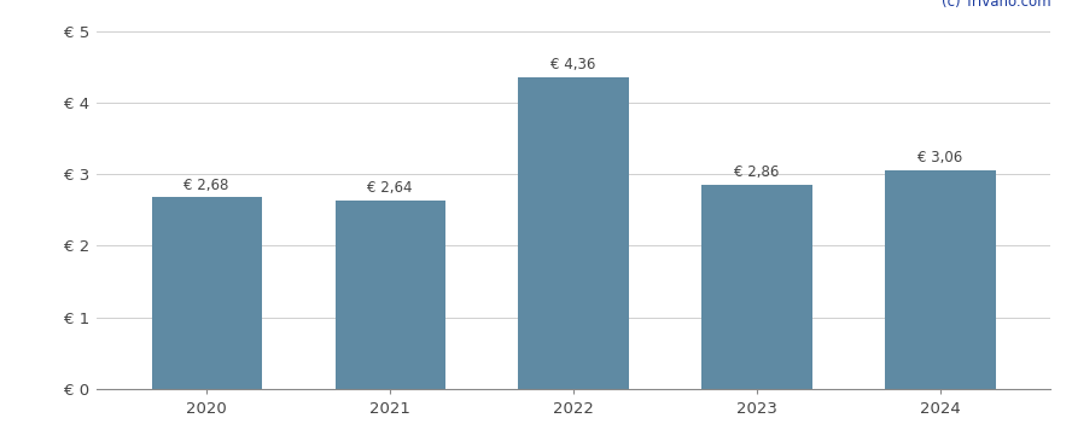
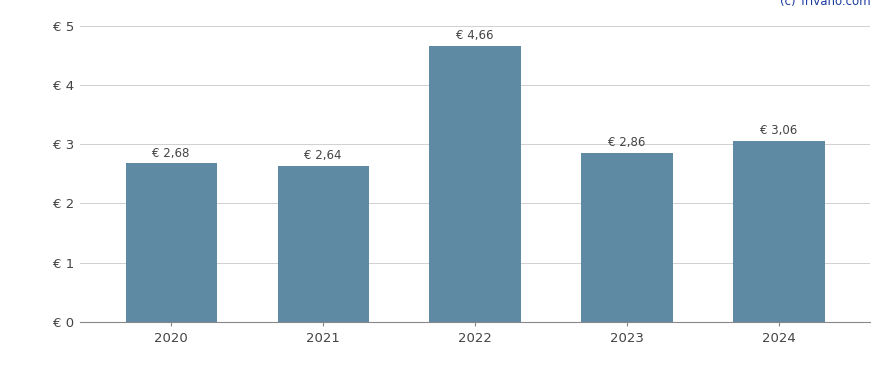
2022: 4,36 -> 4,66
